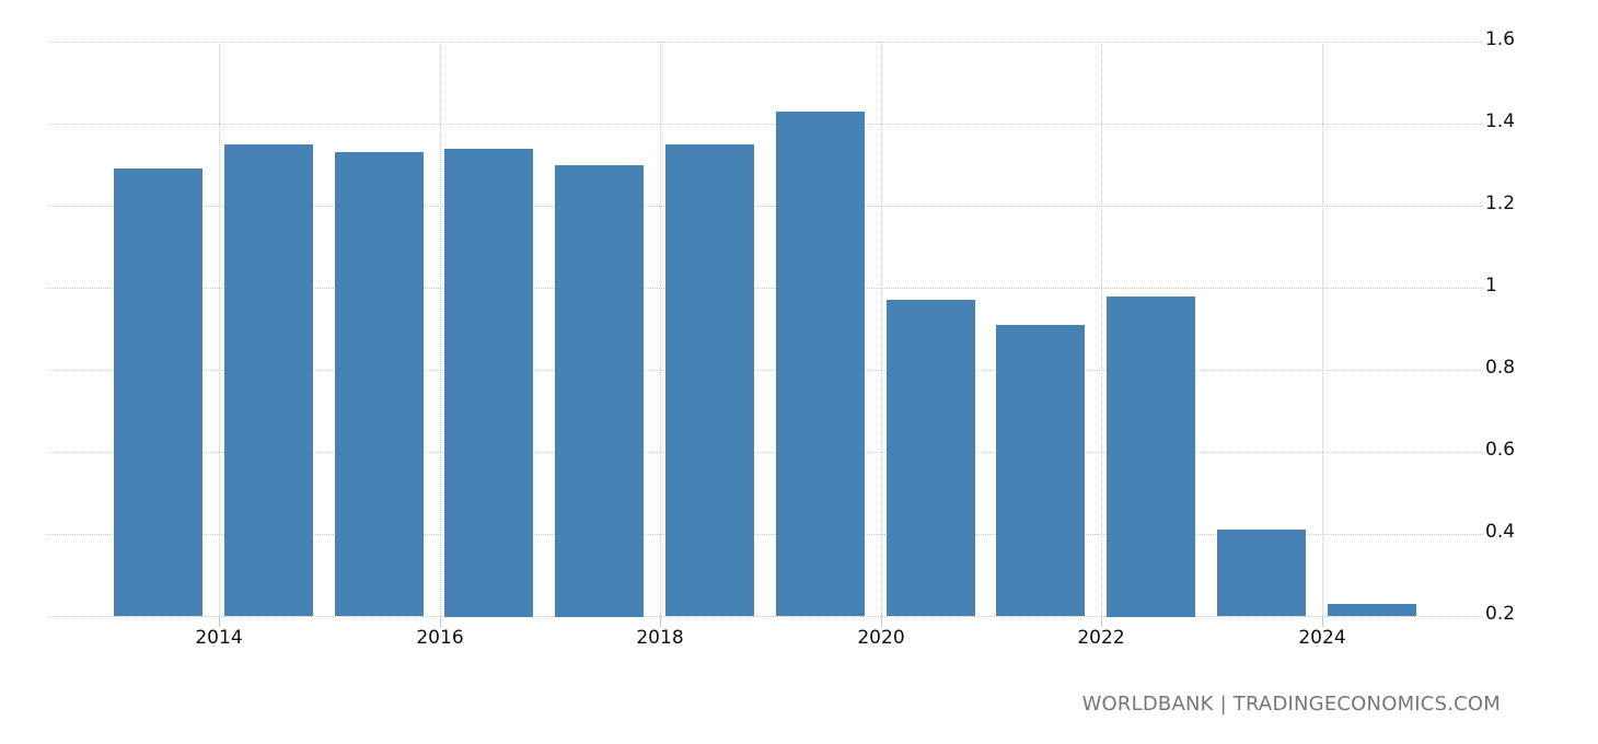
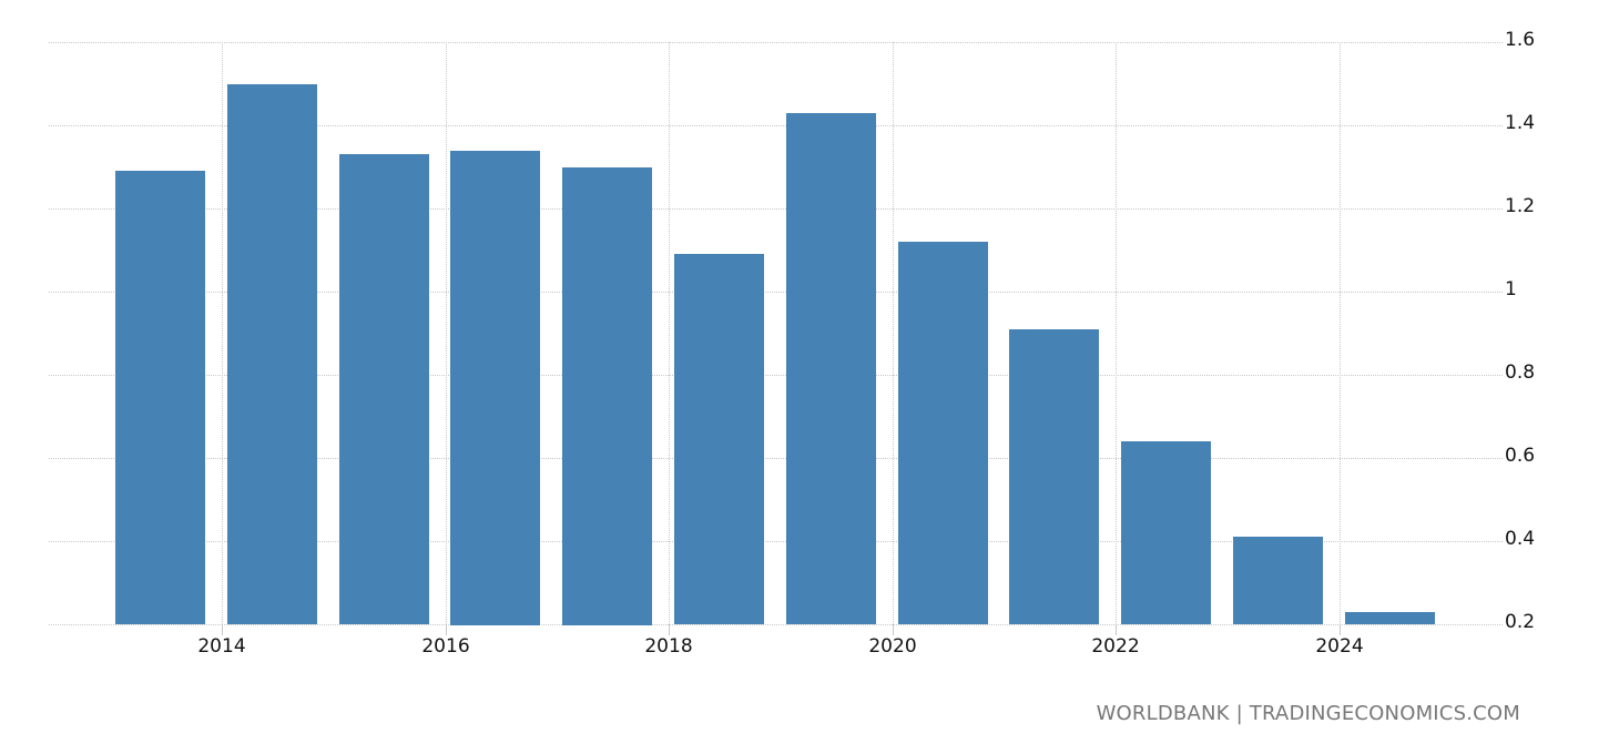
2014: 1.35 -> 1.50
2018: 1.35 -> 1.09
2020: 0.97 -> 1.12
2022: 0.98 -> 0.64
